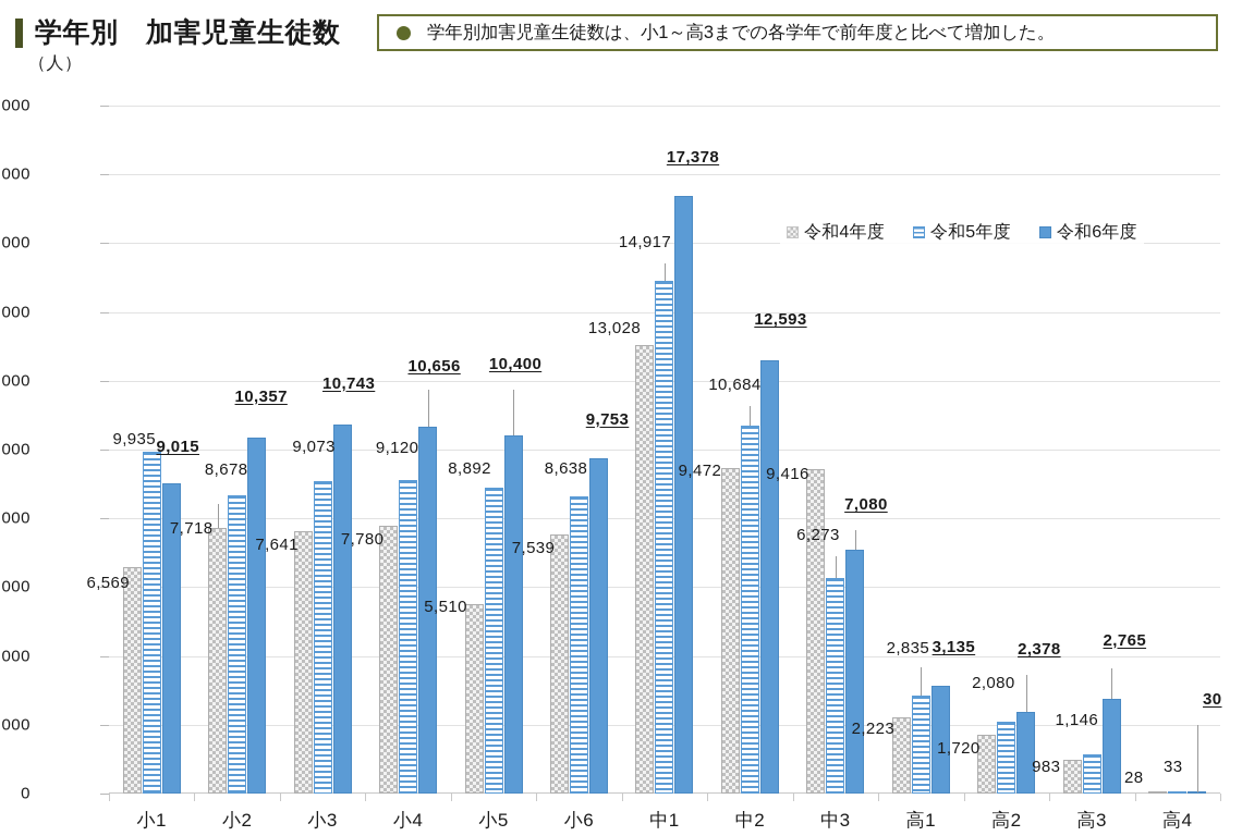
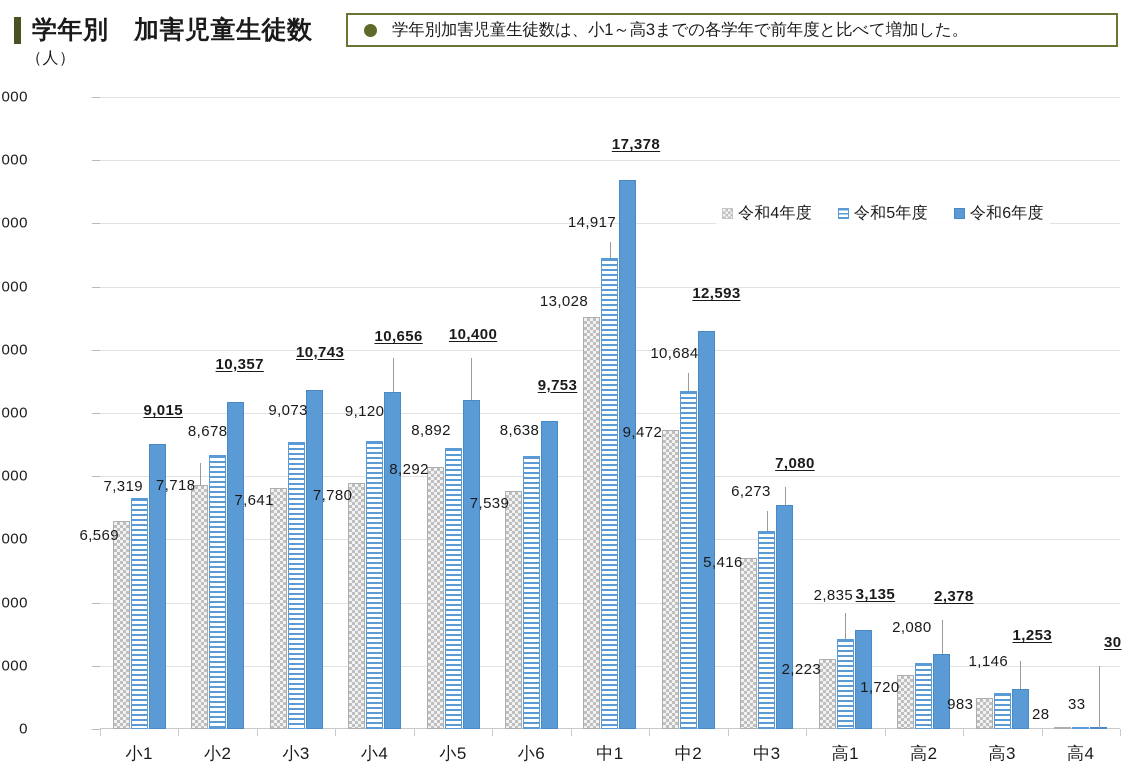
令和5年度/小1: 9,935 -> 7,319
令和4年度/小5: 5,510 -> 8,292
令和4年度/中3: 9,416 -> 5,416
令和6年度/高3: 2,765 -> 1,253
